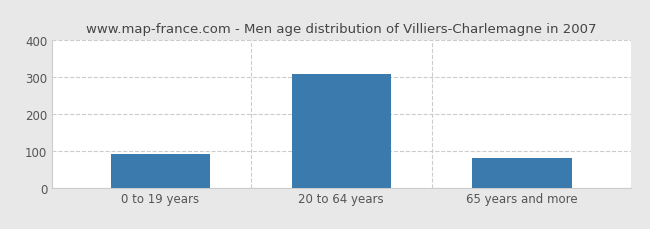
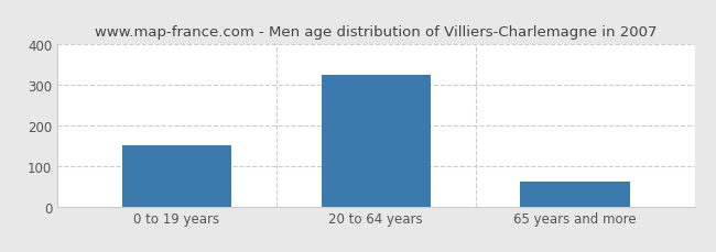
0 to 19 years: 90 -> 150
20 to 64 years: 310 -> 324
65 years and more: 80 -> 62
